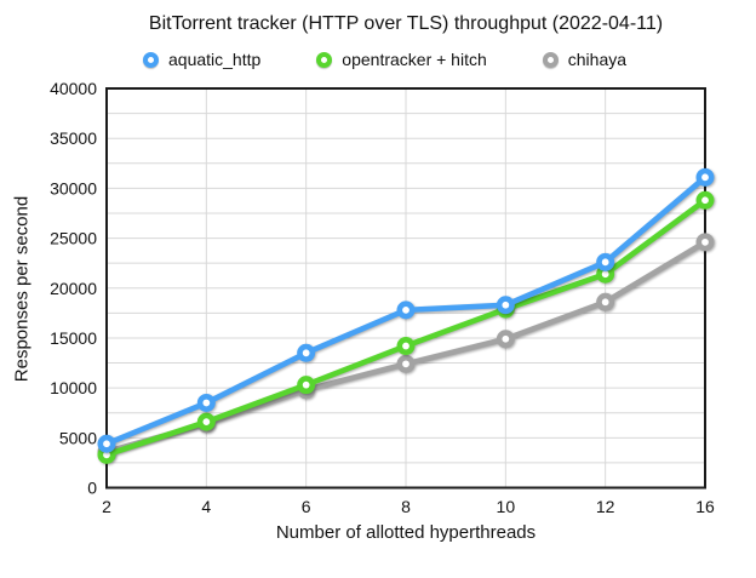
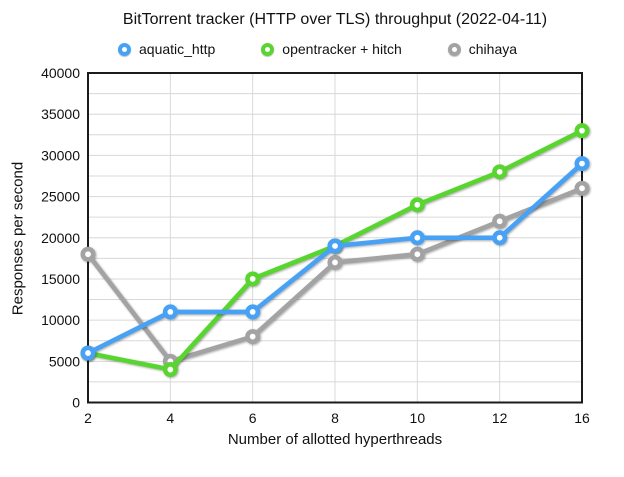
aquatic_http/2: 4000 -> 6000
opentracker + hitch/2: 3000 -> 6000
chihaya/2: 4000 -> 18000
aquatic_http/4: 8000 -> 11000
opentracker + hitch/4: 7000 -> 4000
chihaya/4: 6000 -> 5000
aquatic_http/6: 14000 -> 11000
opentracker + hitch/6: 10000 -> 15000
chihaya/6: 10000 -> 8000
aquatic_http/8: 18000 -> 19000
opentracker + hitch/8: 14000 -> 19000
chihaya/8: 12000 -> 17000
aquatic_http/10: 18000 -> 20000
opentracker + hitch/10: 18000 -> 24000
chihaya/10: 15000 -> 18000
aquatic_http/12: 23000 -> 20000
opentracker + hitch/12: 21000 -> 28000
chihaya/12: 19000 -> 22000
aquatic_http/16: 31000 -> 29000
opentracker + hitch/16: 29000 -> 33000
chihaya/16: 25000 -> 26000
